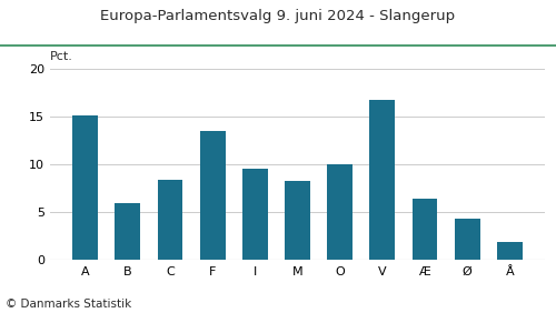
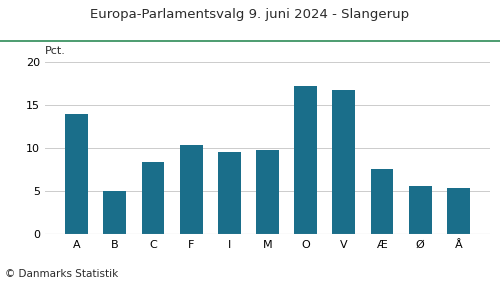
A: 15.1 -> 14.0
B: 5.9 -> 5.0
F: 13.5 -> 10.4
M: 8.3 -> 9.8
O: 10.0 -> 17.2
Æ: 6.4 -> 7.6
Ø: 4.3 -> 5.6
Å: 1.9 -> 5.4
